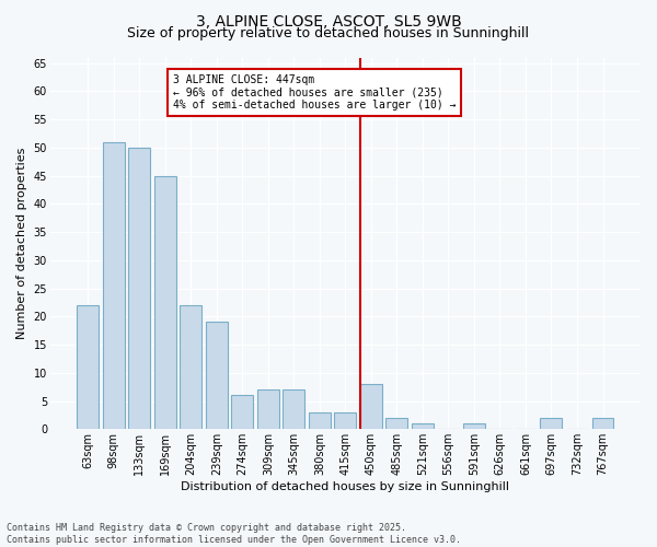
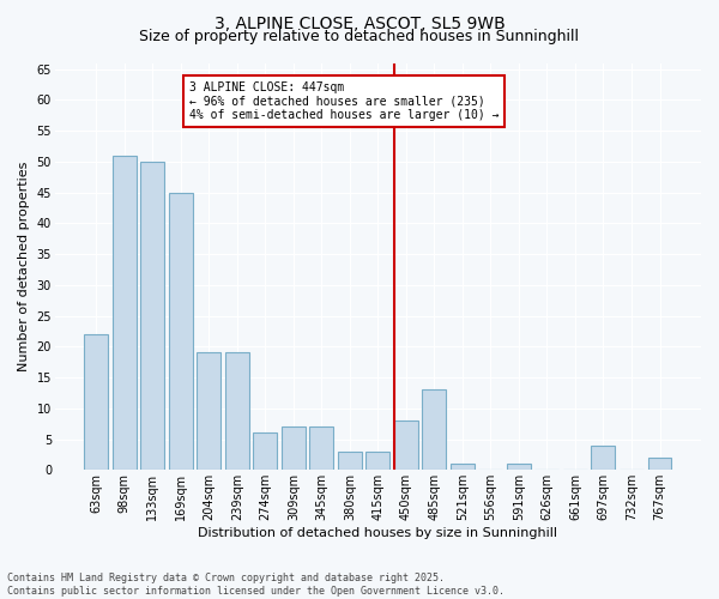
204sqm: 22 -> 19
485sqm: 2 -> 13
697sqm: 2 -> 4
